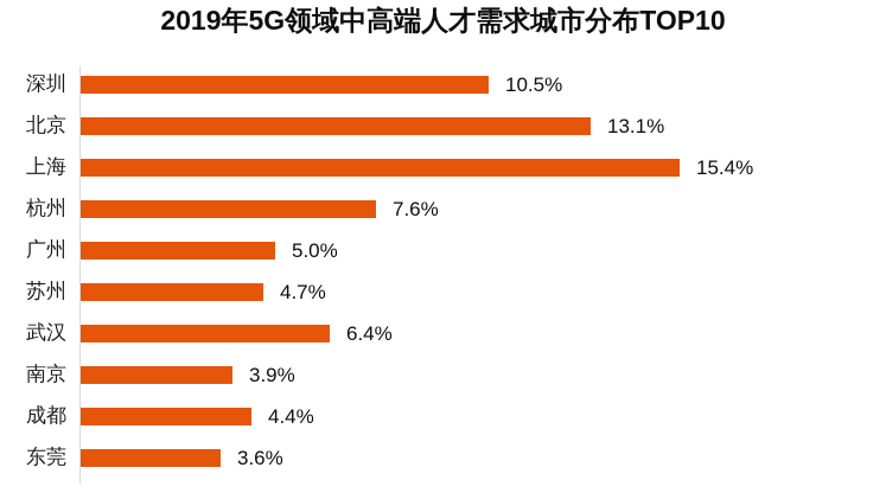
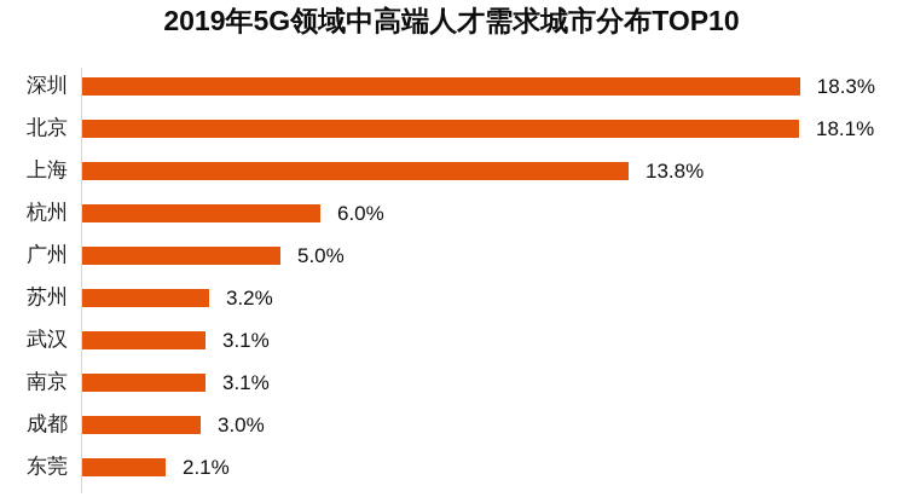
深圳: 10.5% -> 18.3%
北京: 13.1% -> 18.1%
上海: 15.4% -> 13.8%
杭州: 7.6% -> 6.0%
苏州: 4.7% -> 3.2%
武汉: 6.4% -> 3.1%
南京: 3.9% -> 3.1%
成都: 4.4% -> 3.0%
东莞: 3.6% -> 2.1%
